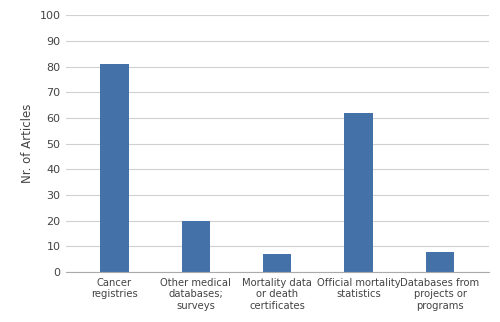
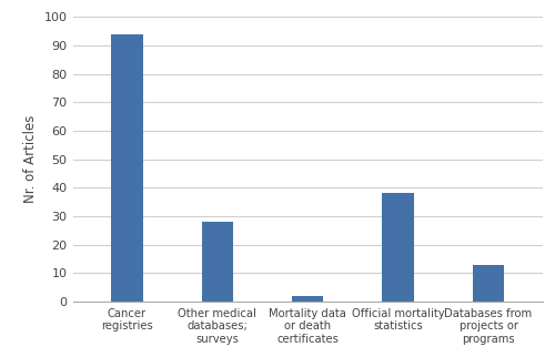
Cancer registries: 81 -> 94
Other medical databases; surveys: 20 -> 28
Mortality data or death certificates: 7 -> 2
Official mortality statistics: 62 -> 38
Databases from projects or programs: 8 -> 13
